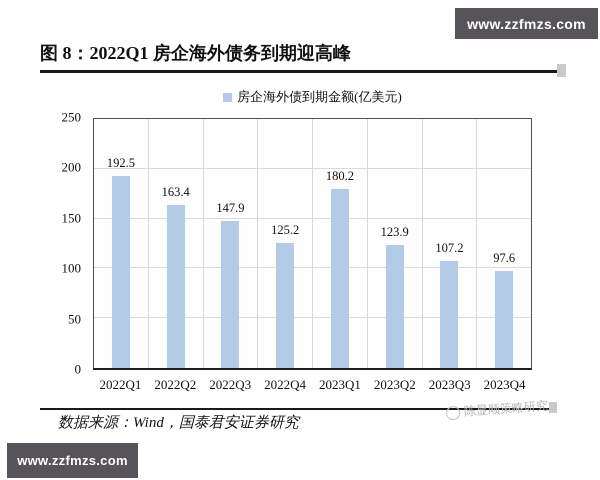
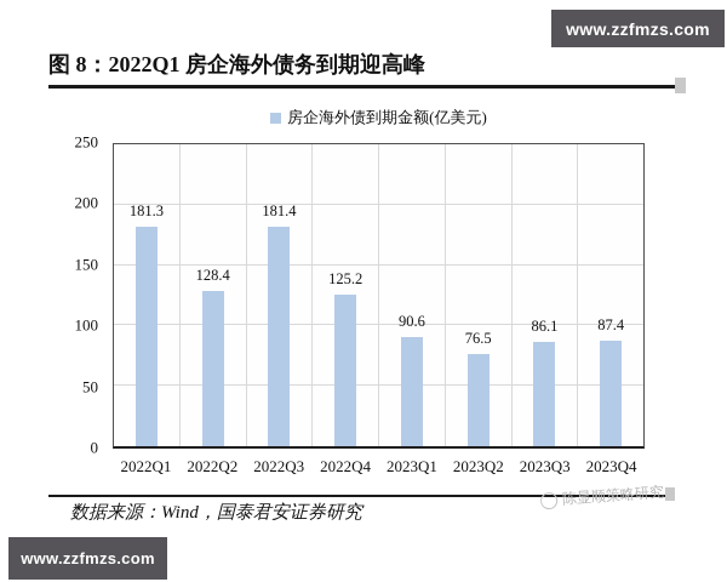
2022Q1: 192.5 -> 181.3
2022Q2: 163.4 -> 128.4
2022Q3: 147.9 -> 181.4
2023Q1: 180.2 -> 90.6
2023Q2: 123.9 -> 76.5
2023Q3: 107.2 -> 86.1
2023Q4: 97.6 -> 87.4
